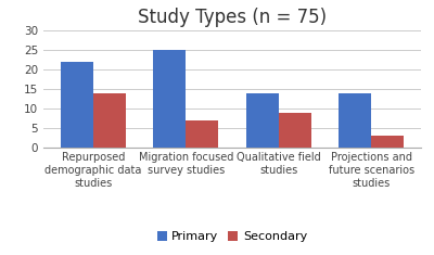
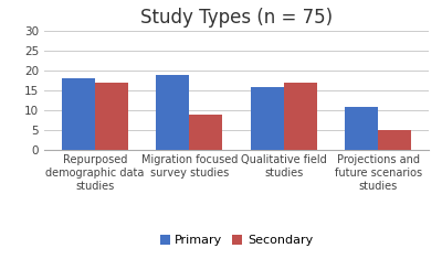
Primary/Repurposed demographic data studies: 22 -> 18
Secondary/Repurposed demographic data studies: 14 -> 17
Primary/Migration focused survey studies: 25 -> 19
Secondary/Migration focused survey studies: 7 -> 9
Primary/Qualitative field studies: 14 -> 16
Secondary/Qualitative field studies: 9 -> 17
Primary/Projections and future scenarios studies: 14 -> 11
Secondary/Projections and future scenarios studies: 3 -> 5
